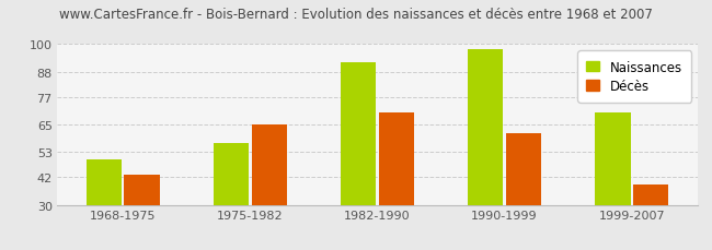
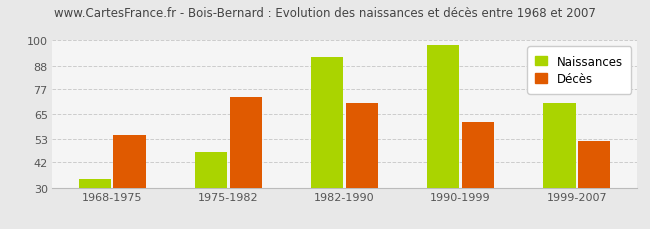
Naissances/1968-1975: 50 -> 34
Décès/1968-1975: 43 -> 55
Naissances/1975-1982: 57 -> 47
Décès/1975-1982: 65 -> 73
Décès/1999-2007: 39 -> 52
